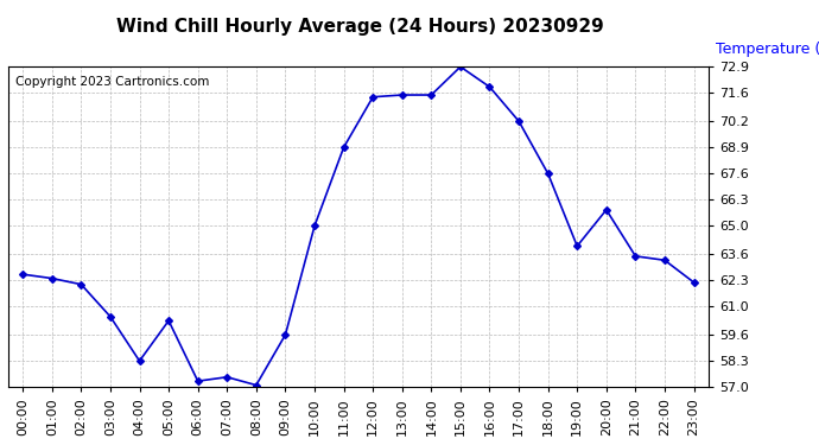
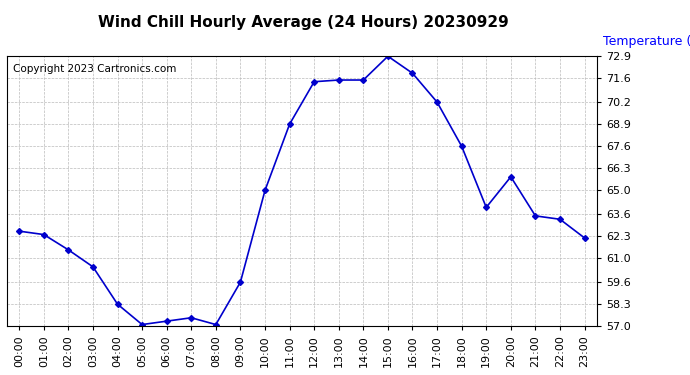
02:00: 62.1 -> 61.5
05:00: 60.3 -> 57.1
